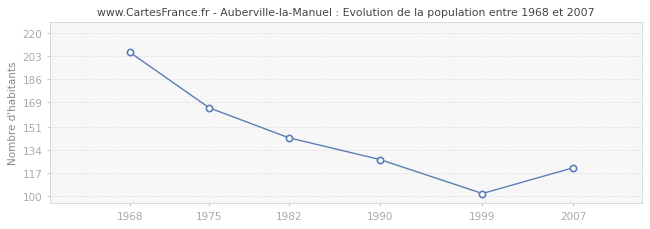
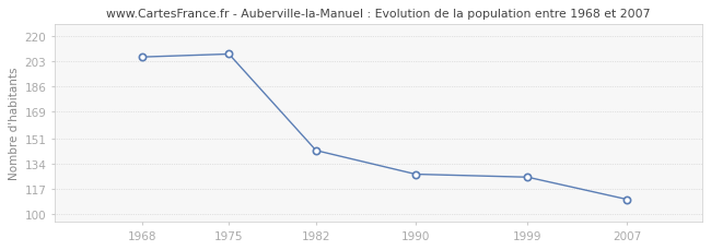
1975: 165 -> 208
1999: 102 -> 125
2007: 121 -> 110
